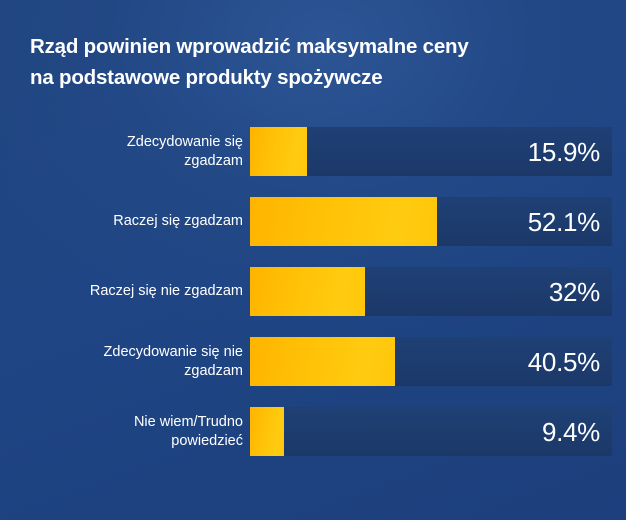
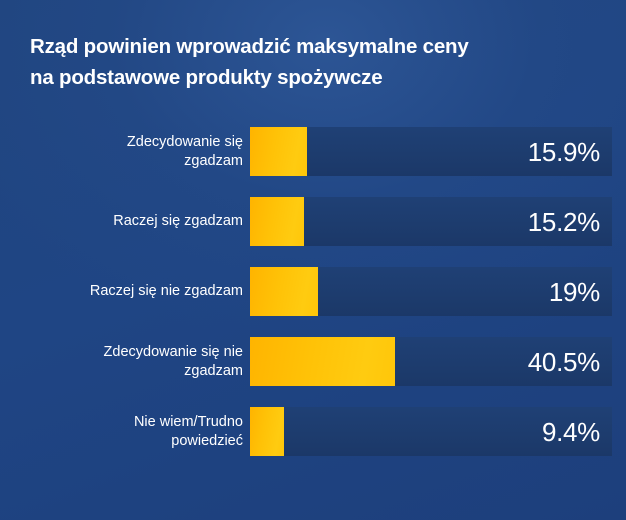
Raczej się zgadzam: 52.1% -> 15.2%
Raczej się nie zgadzam: 32% -> 19%
